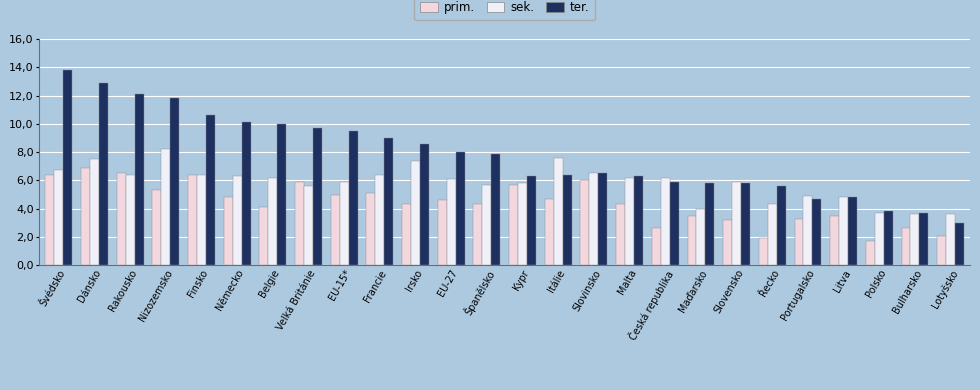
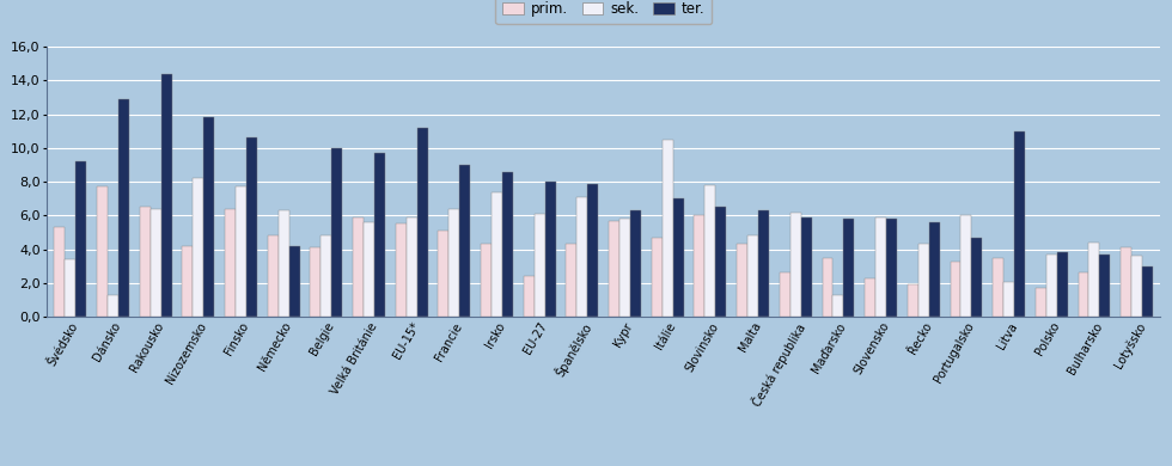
prim./Švédsko: 6,4 -> 5,3
sek./Švédsko: 6,7 -> 3,4
ter./Švédsko: 13,8 -> 9,2
prim./Dánsko: 6,9 -> 7,7
sek./Dánsko: 7,5 -> 1,3
ter./Rakousko: 12,1 -> 14,4
prim./Nizozemsko: 5,3 -> 4,2
sek./Finsko: 6,4 -> 7,7
ter./Německo: 10,1 -> 4,2
sek./Belgie: 6,2 -> 4,8
prim./EU-15*: 5,0 -> 5,5
ter./EU-15*: 9,5 -> 11,2
prim./EU-27: 4,6 -> 2,4
sek./Španělsko: 5,7 -> 7,1
sek./Itálie: 7,6 -> 10,5
ter./Itálie: 6,4 -> 7,0
sek./Slovinsko: 6,5 -> 7,8
sek./Malta: 6,2 -> 4,8
sek./Maďarsko: 4,0 -> 1,3
prim./Slovensko: 3,2 -> 2,3
sek./Portugalsko: 4,9 -> 6,0
sek./Litva: 4,8 -> 2,1
ter./Litva: 4,8 -> 11,0
sek./Bulharsko: 3,6 -> 4,4
prim./Lotyšsko: 2,1 -> 4,1
